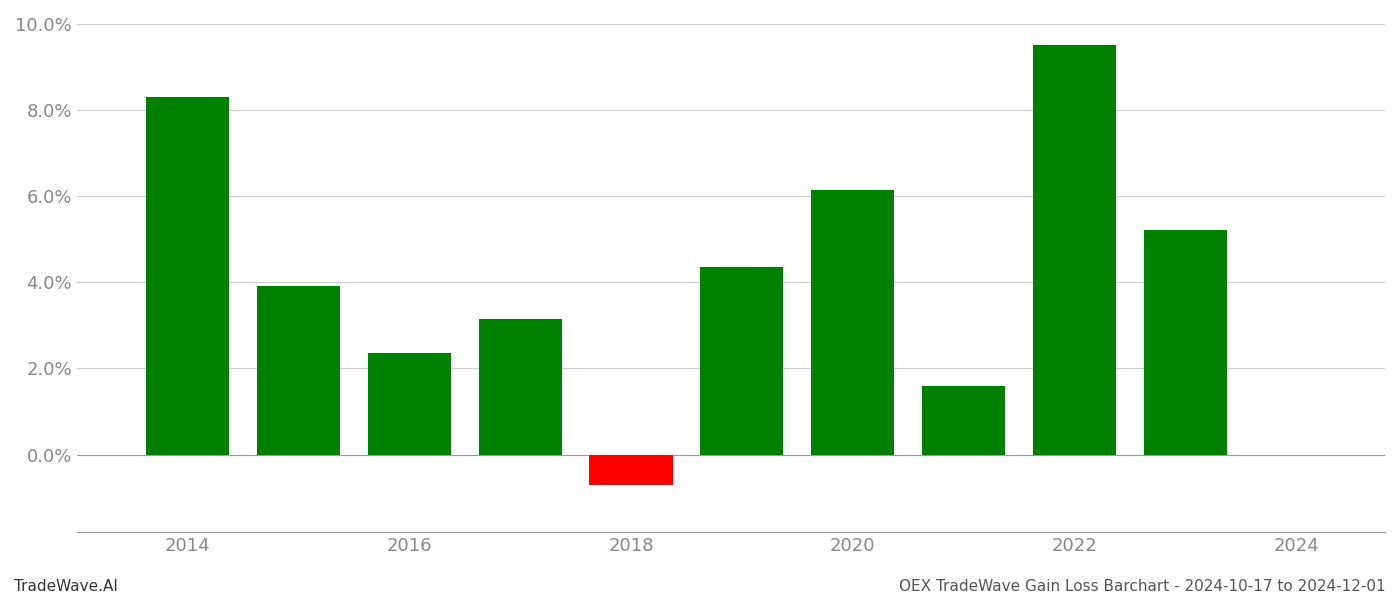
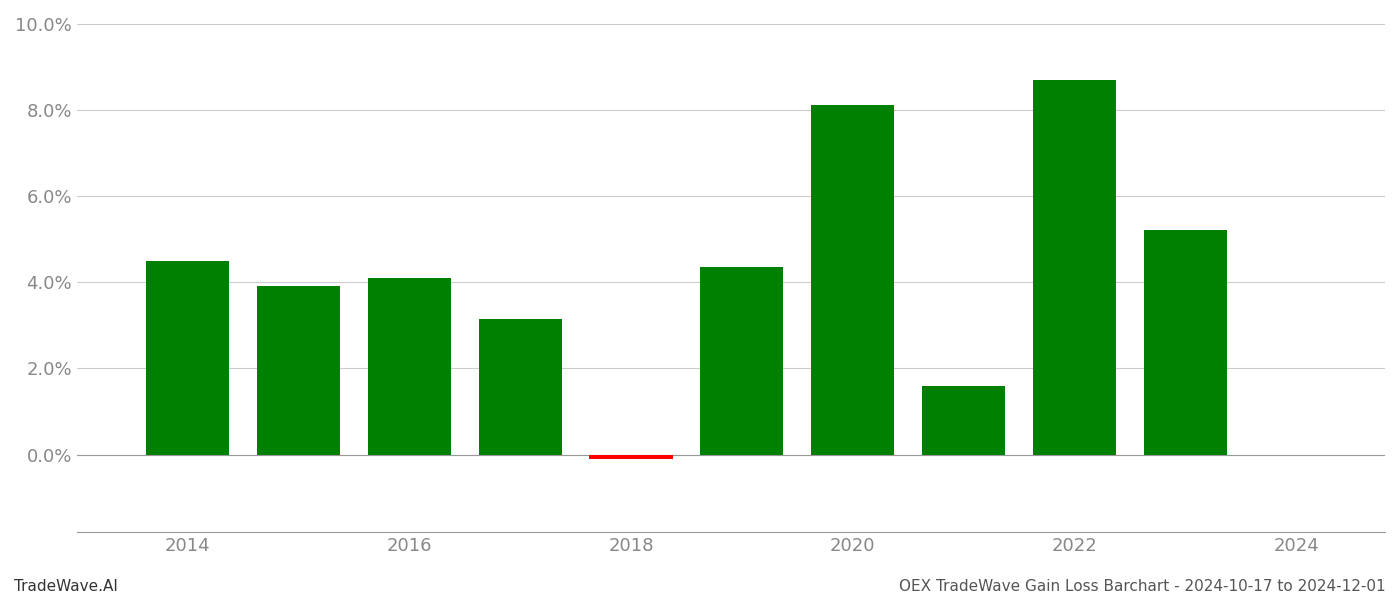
2014: 8.30% -> 4.50%
2016: 2.35% -> 4.10%
2018: -0.70% -> -0.10%
2020: 6.15% -> 8.10%
2022: 9.50% -> 8.70%
